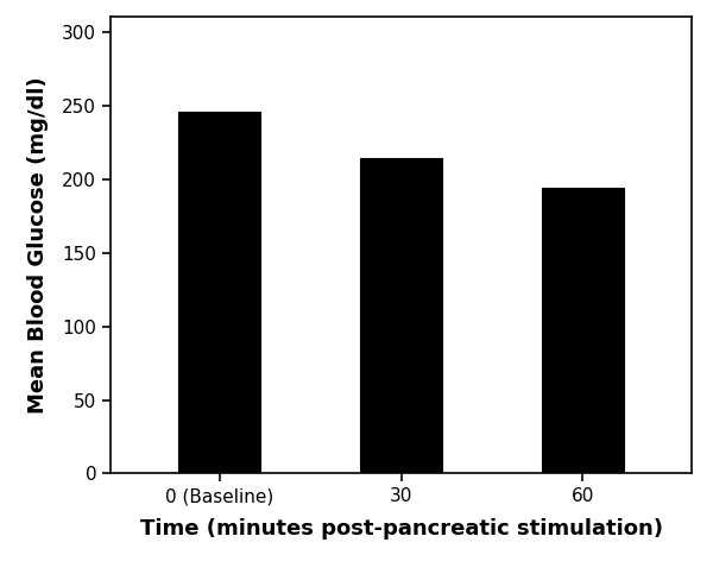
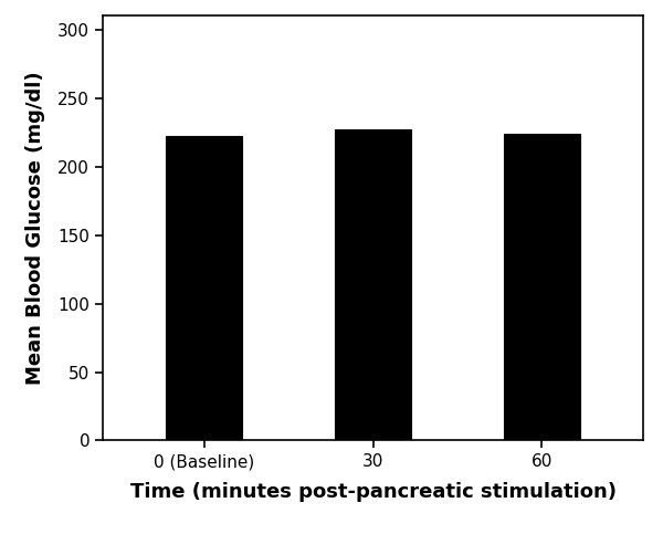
0 (Baseline): 246 -> 222
30: 214 -> 227
60: 194 -> 224
